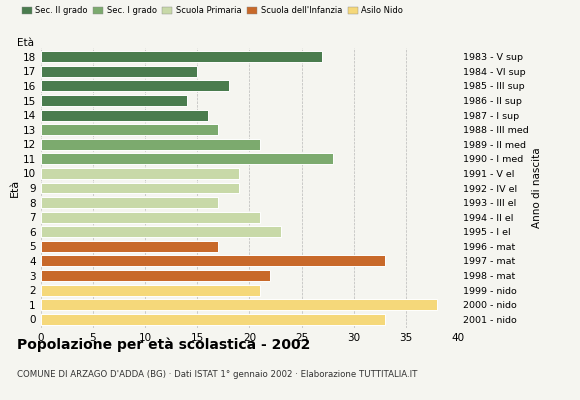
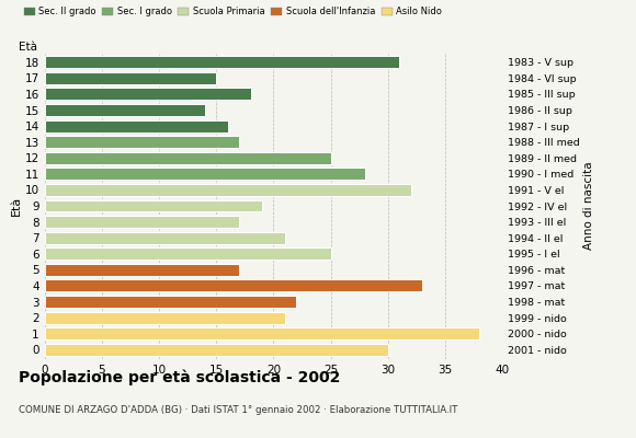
18: 27 -> 31
12: 21 -> 25
10: 19 -> 32
6: 23 -> 25
0: 33 -> 30
